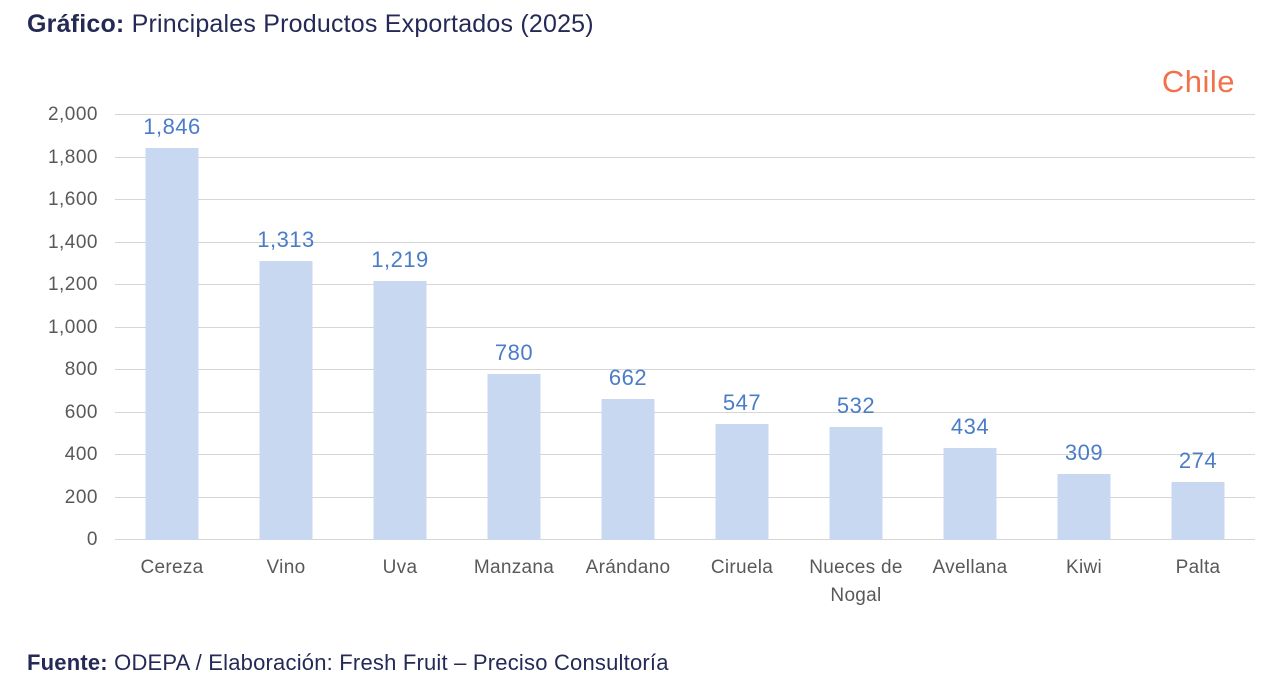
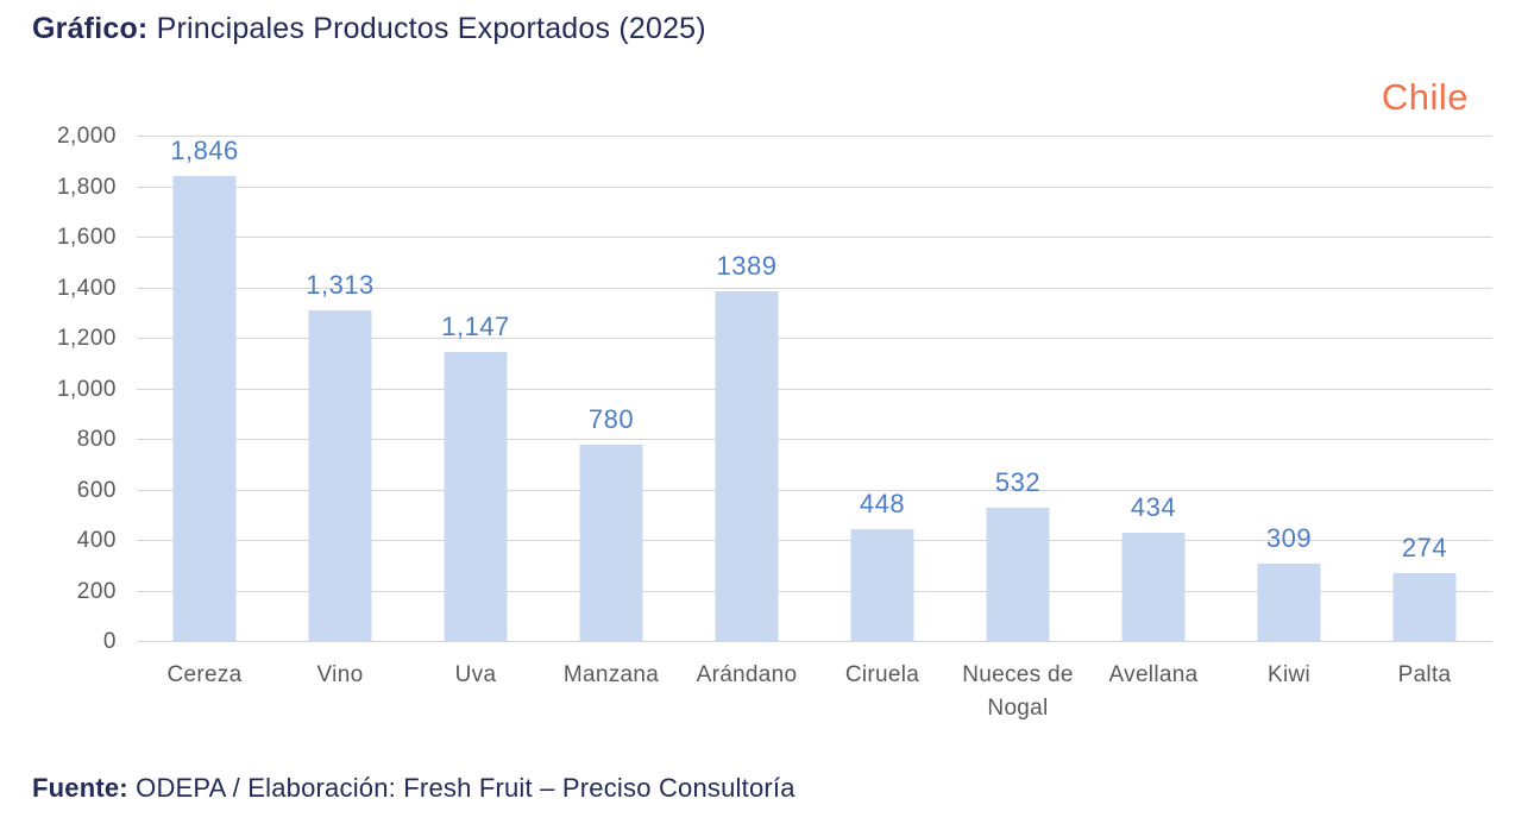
Uva: 1,219 -> 1,147
Arándano: 662 -> 1389
Ciruela: 547 -> 448
